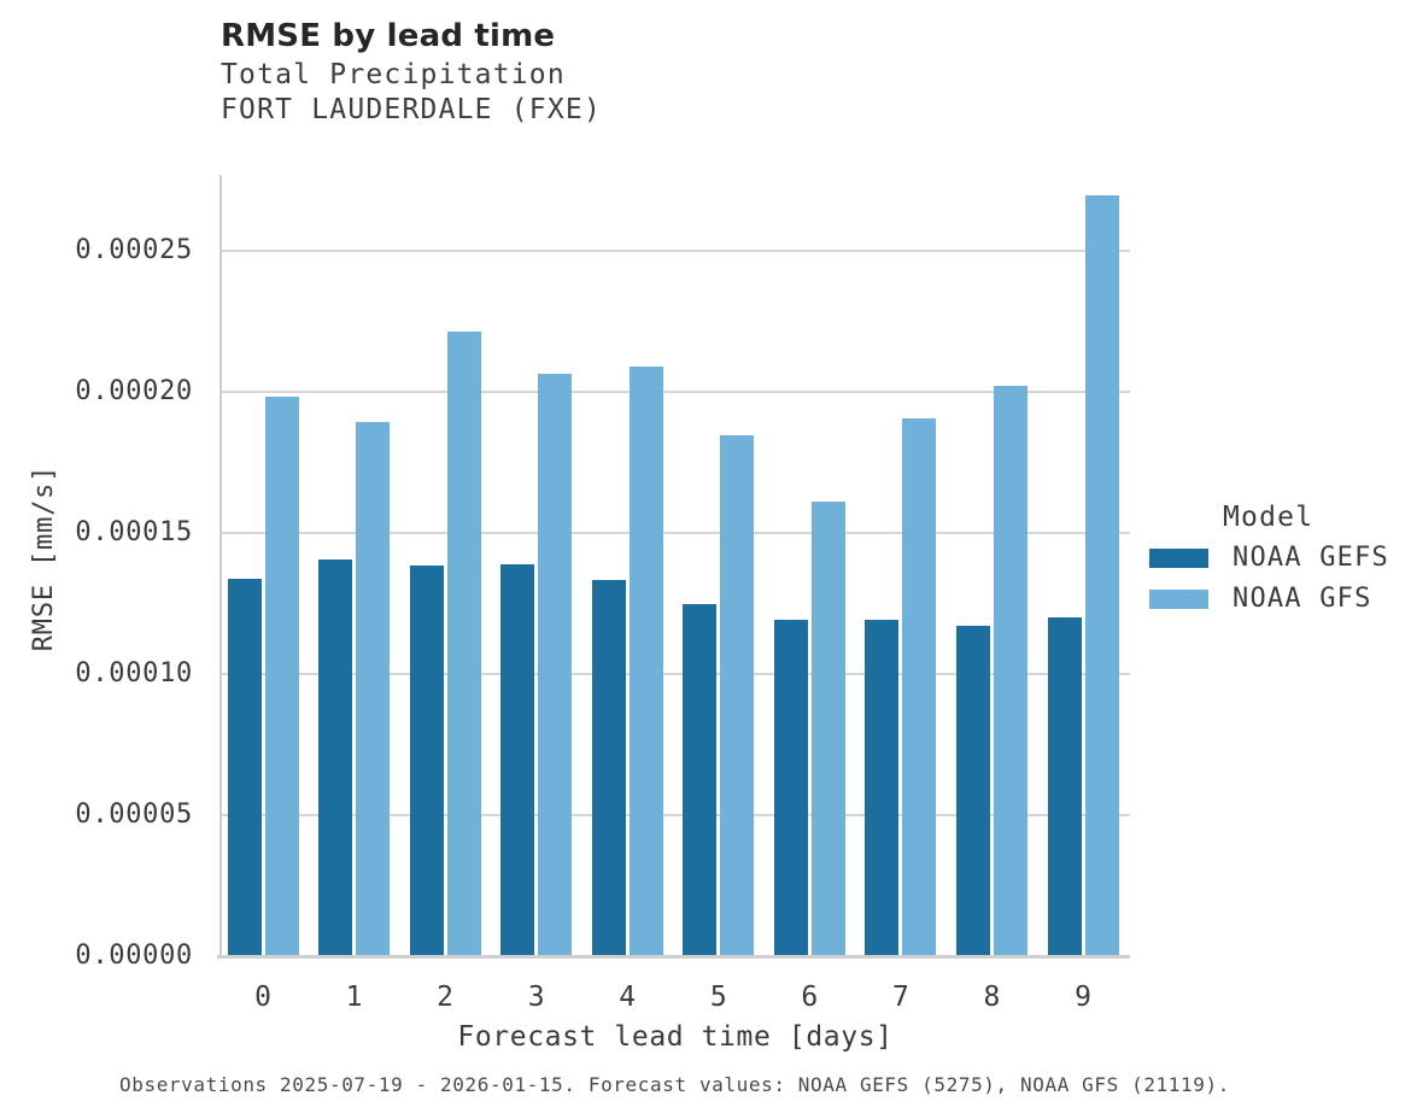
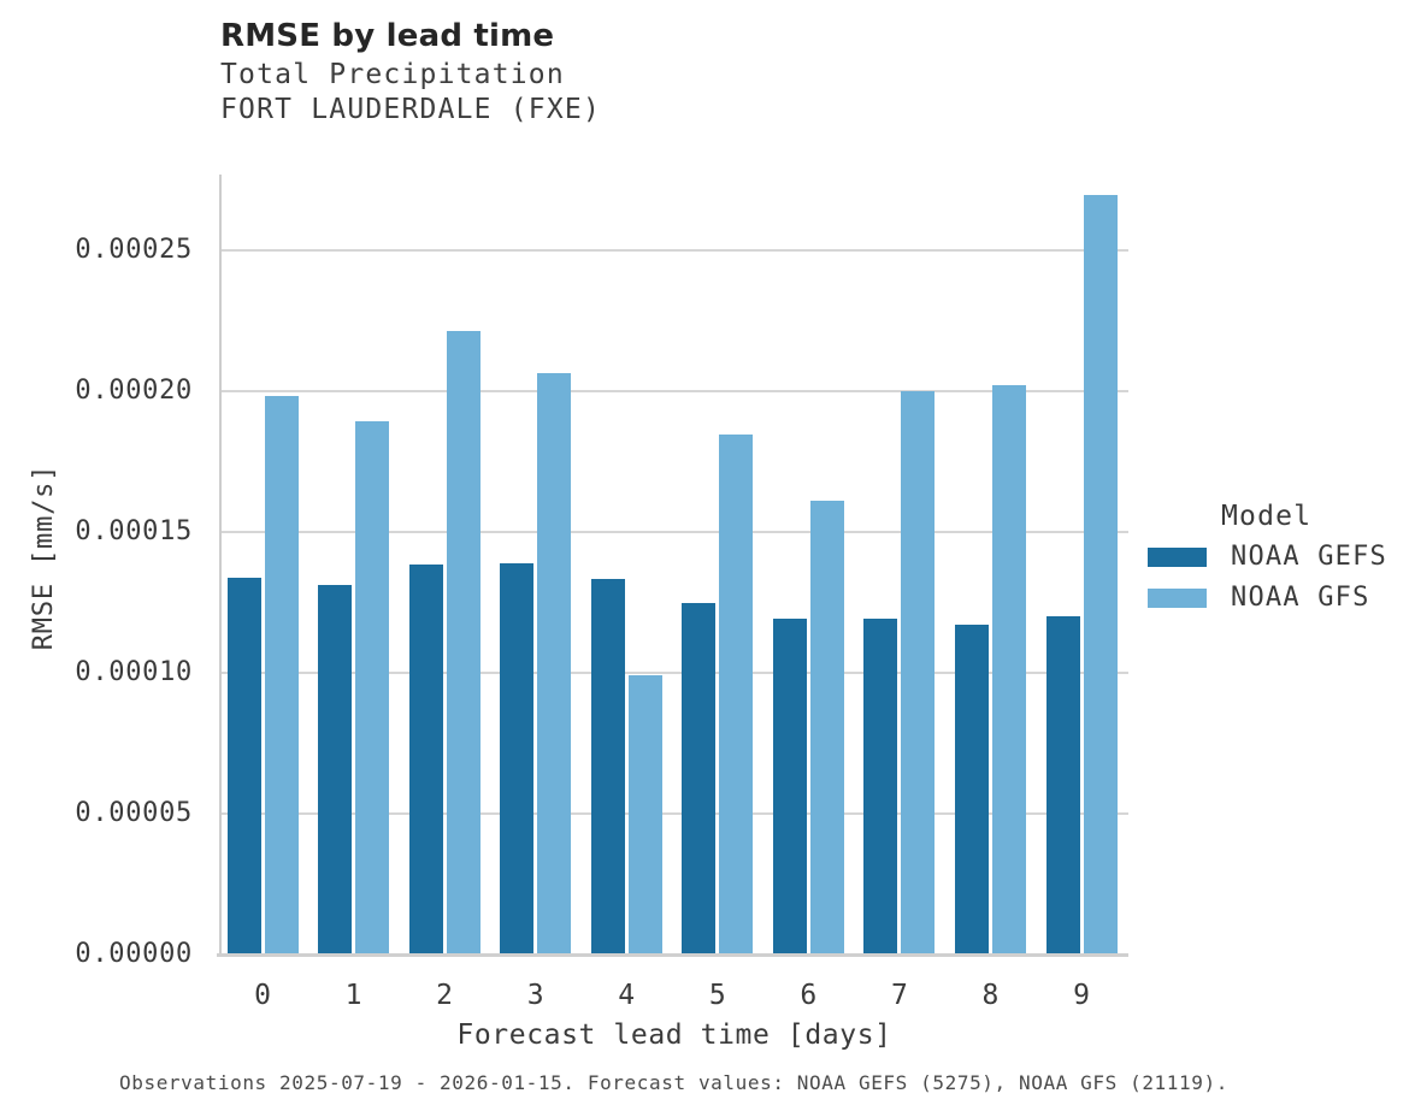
NOAA GEFS/1: 0.000140 -> 0.000131
NOAA GFS/4: 0.000209 -> 0.000099
NOAA GFS/7: 0.000191 -> 0.000200
